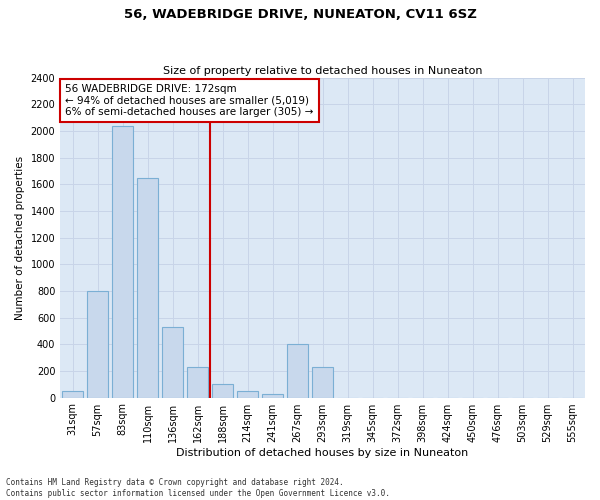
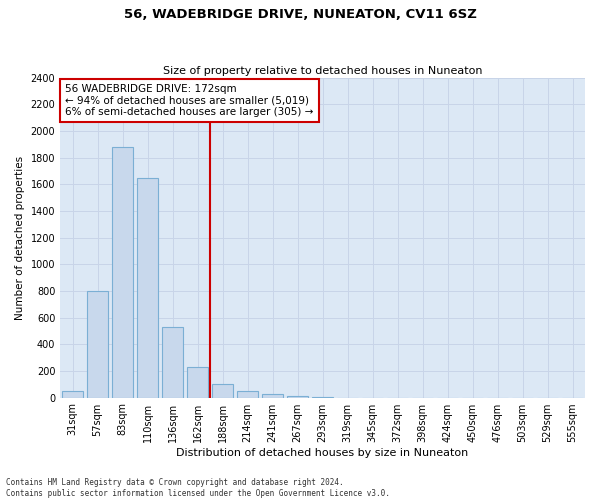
83sqm: 2040 -> 1880
267sqm: 400 -> 20
293sqm: 230 -> 0
